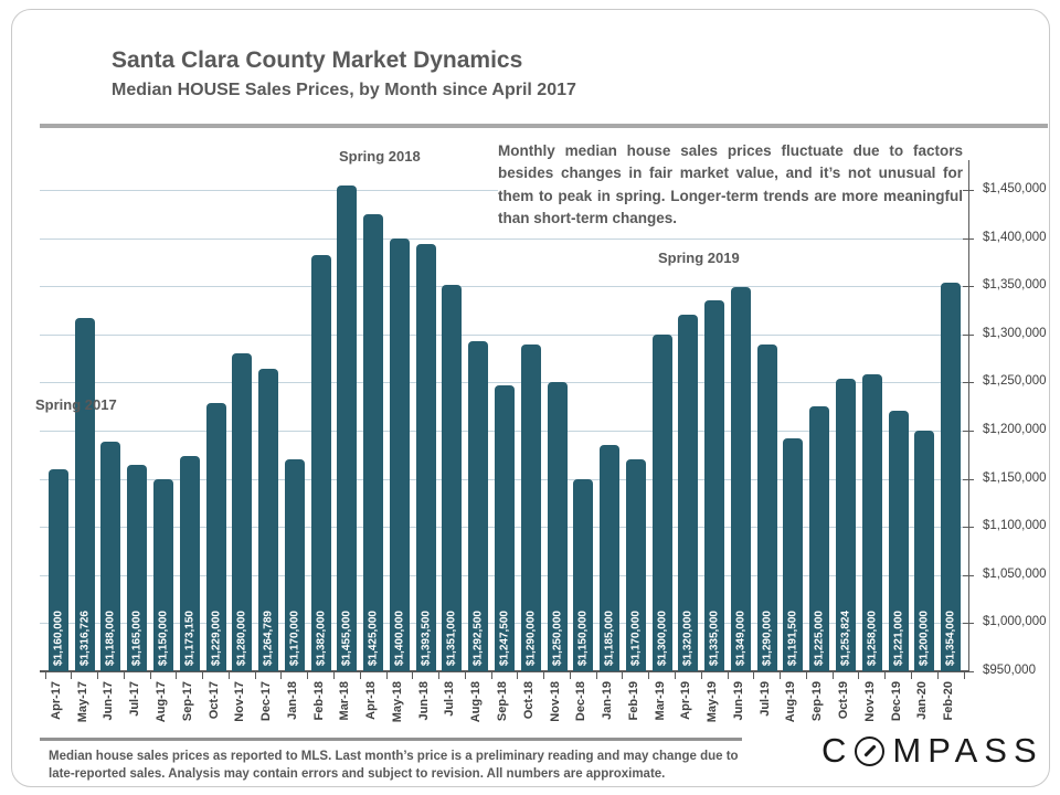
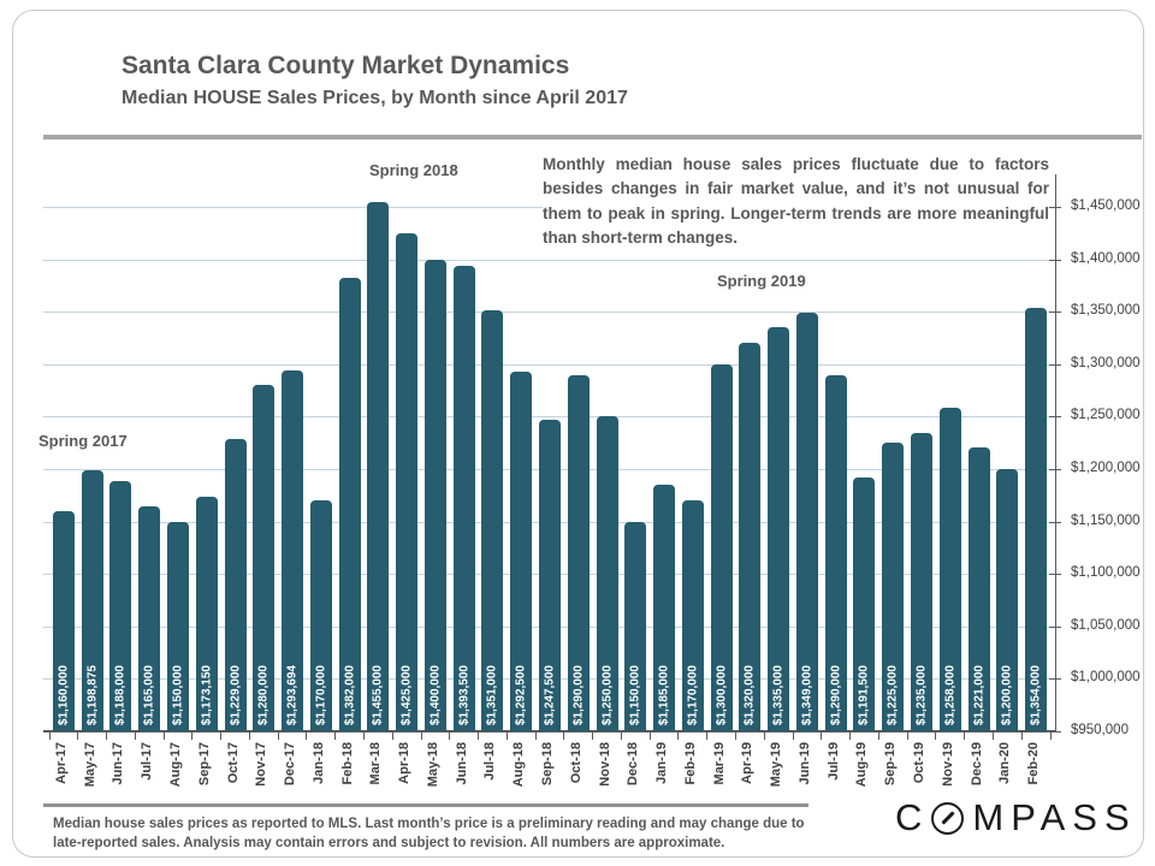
May-17: $1,316,726 -> $1,198,875
Dec-17: $1,264,789 -> $1,293,694
Oct-19: $1,253,824 -> $1,235,000
